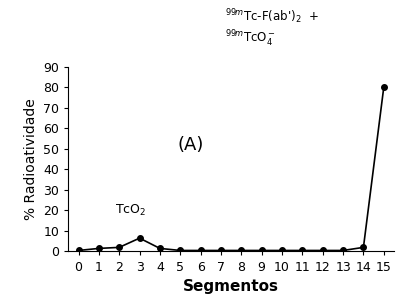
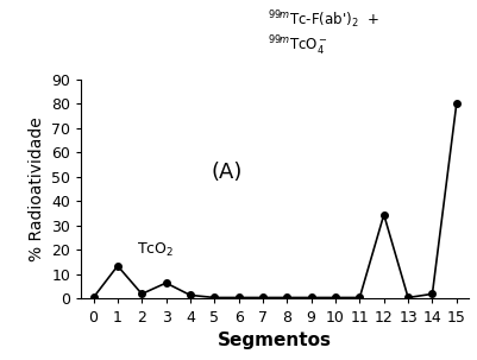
1: 1.5 -> 13.5
12: 0.5 -> 34.5
